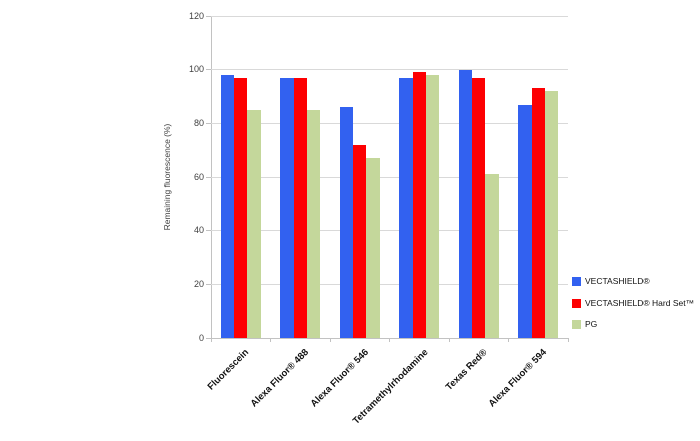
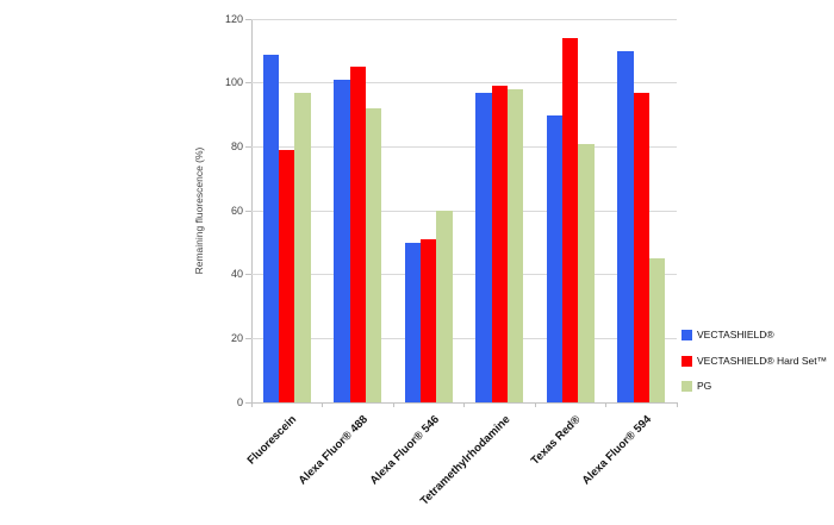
VECTASHIELD®/Fluorescein: 98 -> 109
VECTASHIELD® Hard Set™/Fluorescein: 97 -> 79
PG/Fluorescein: 85 -> 97
VECTASHIELD®/Alexa Fluor® 488: 97 -> 101
VECTASHIELD® Hard Set™/Alexa Fluor® 488: 97 -> 105
PG/Alexa Fluor® 488: 85 -> 92
VECTASHIELD®/Alexa Fluor® 546: 86 -> 50
VECTASHIELD® Hard Set™/Alexa Fluor® 546: 72 -> 51
PG/Alexa Fluor® 546: 67 -> 60
VECTASHIELD®/Texas Red®: 100 -> 90
VECTASHIELD® Hard Set™/Texas Red®: 97 -> 114
PG/Texas Red®: 61 -> 81
VECTASHIELD®/Alexa Fluor® 594: 87 -> 110
VECTASHIELD® Hard Set™/Alexa Fluor® 594: 93 -> 97
PG/Alexa Fluor® 594: 92 -> 45
